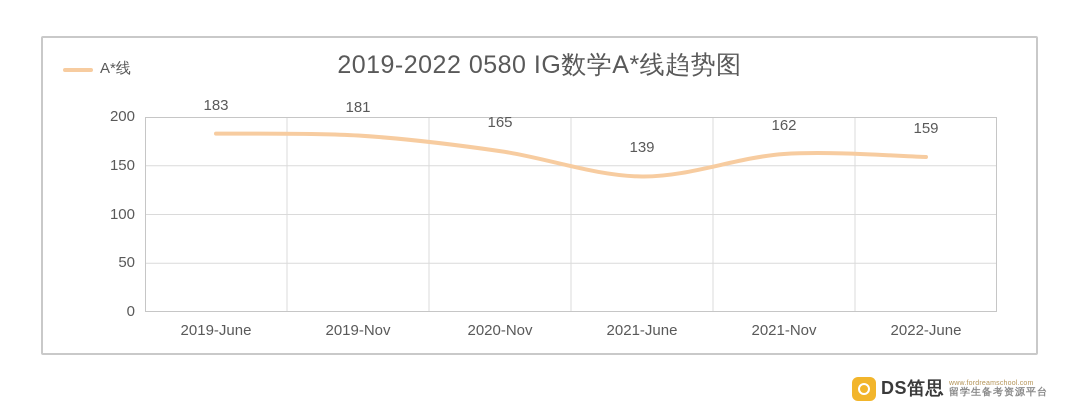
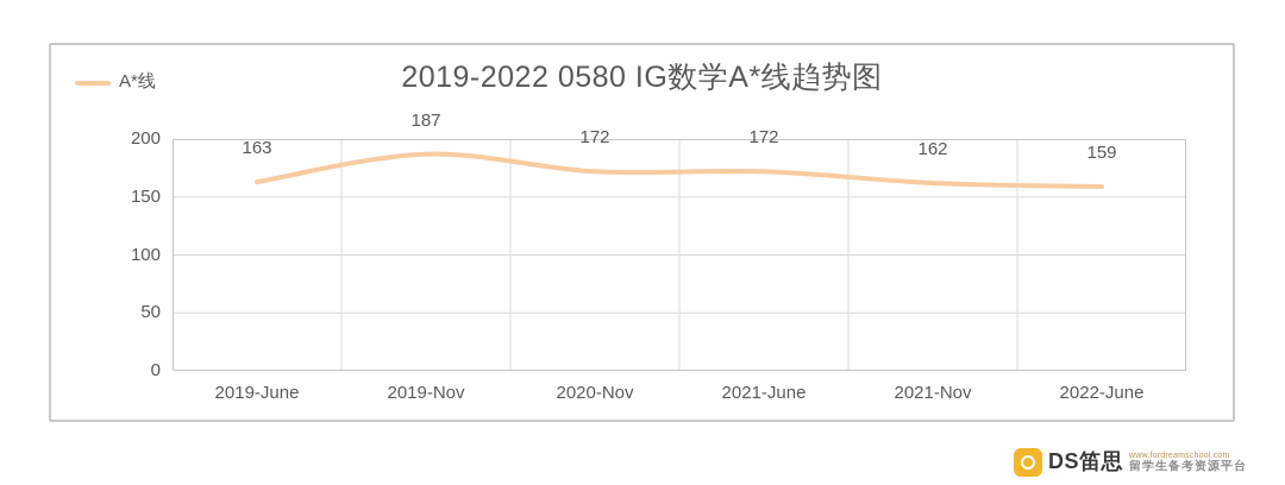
2019-June: 183 -> 163
2019-Nov: 181 -> 187
2020-Nov: 165 -> 172
2021-June: 139 -> 172
